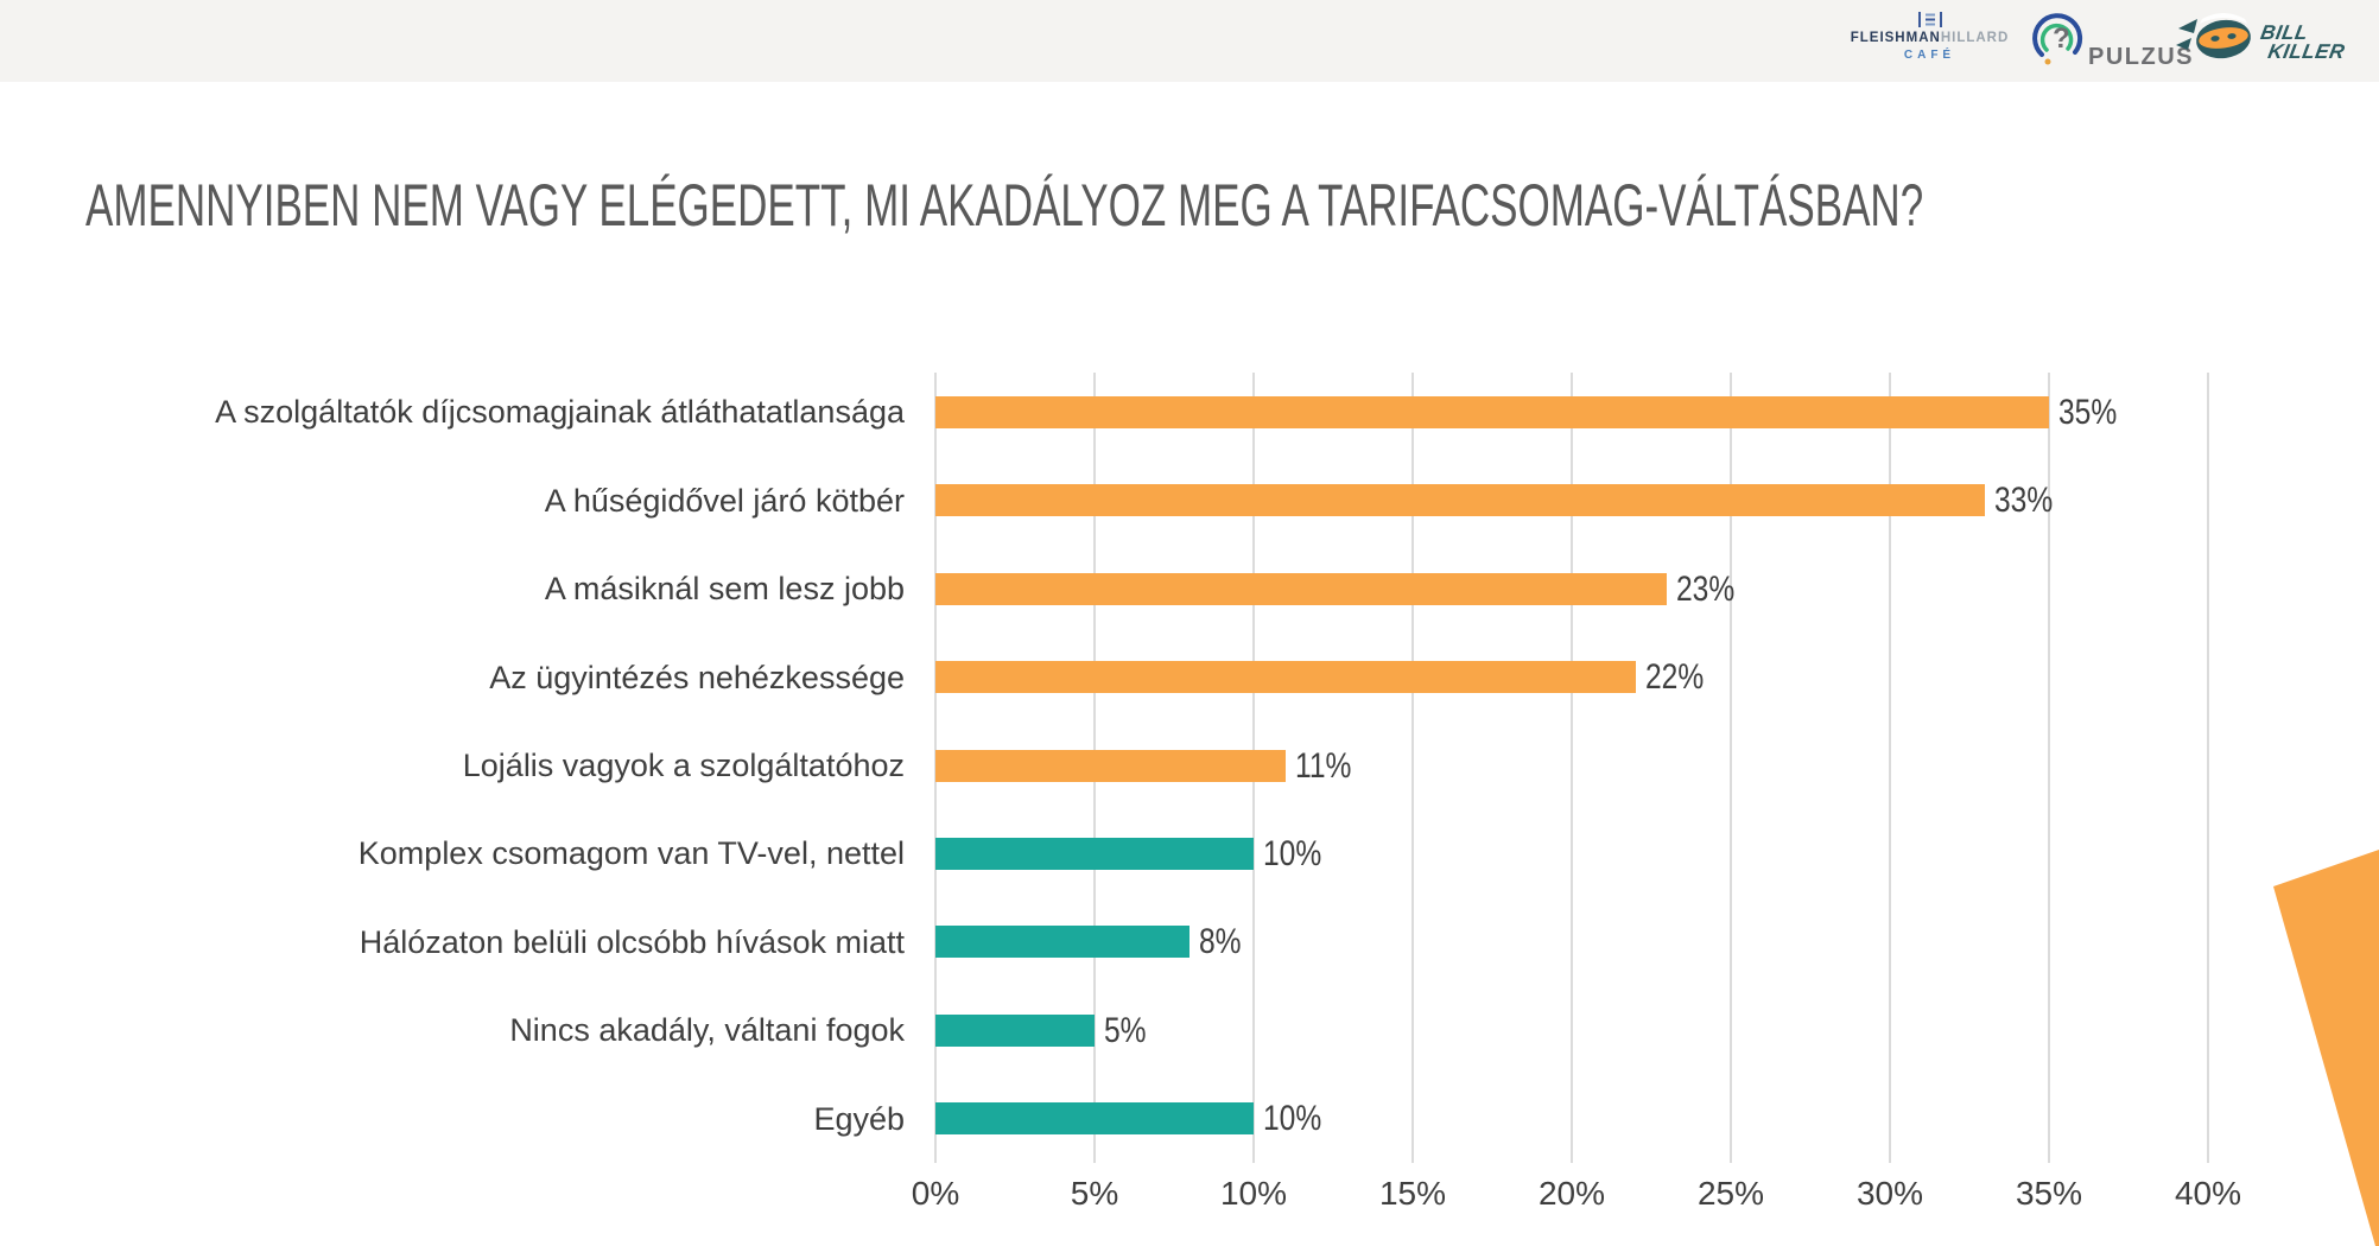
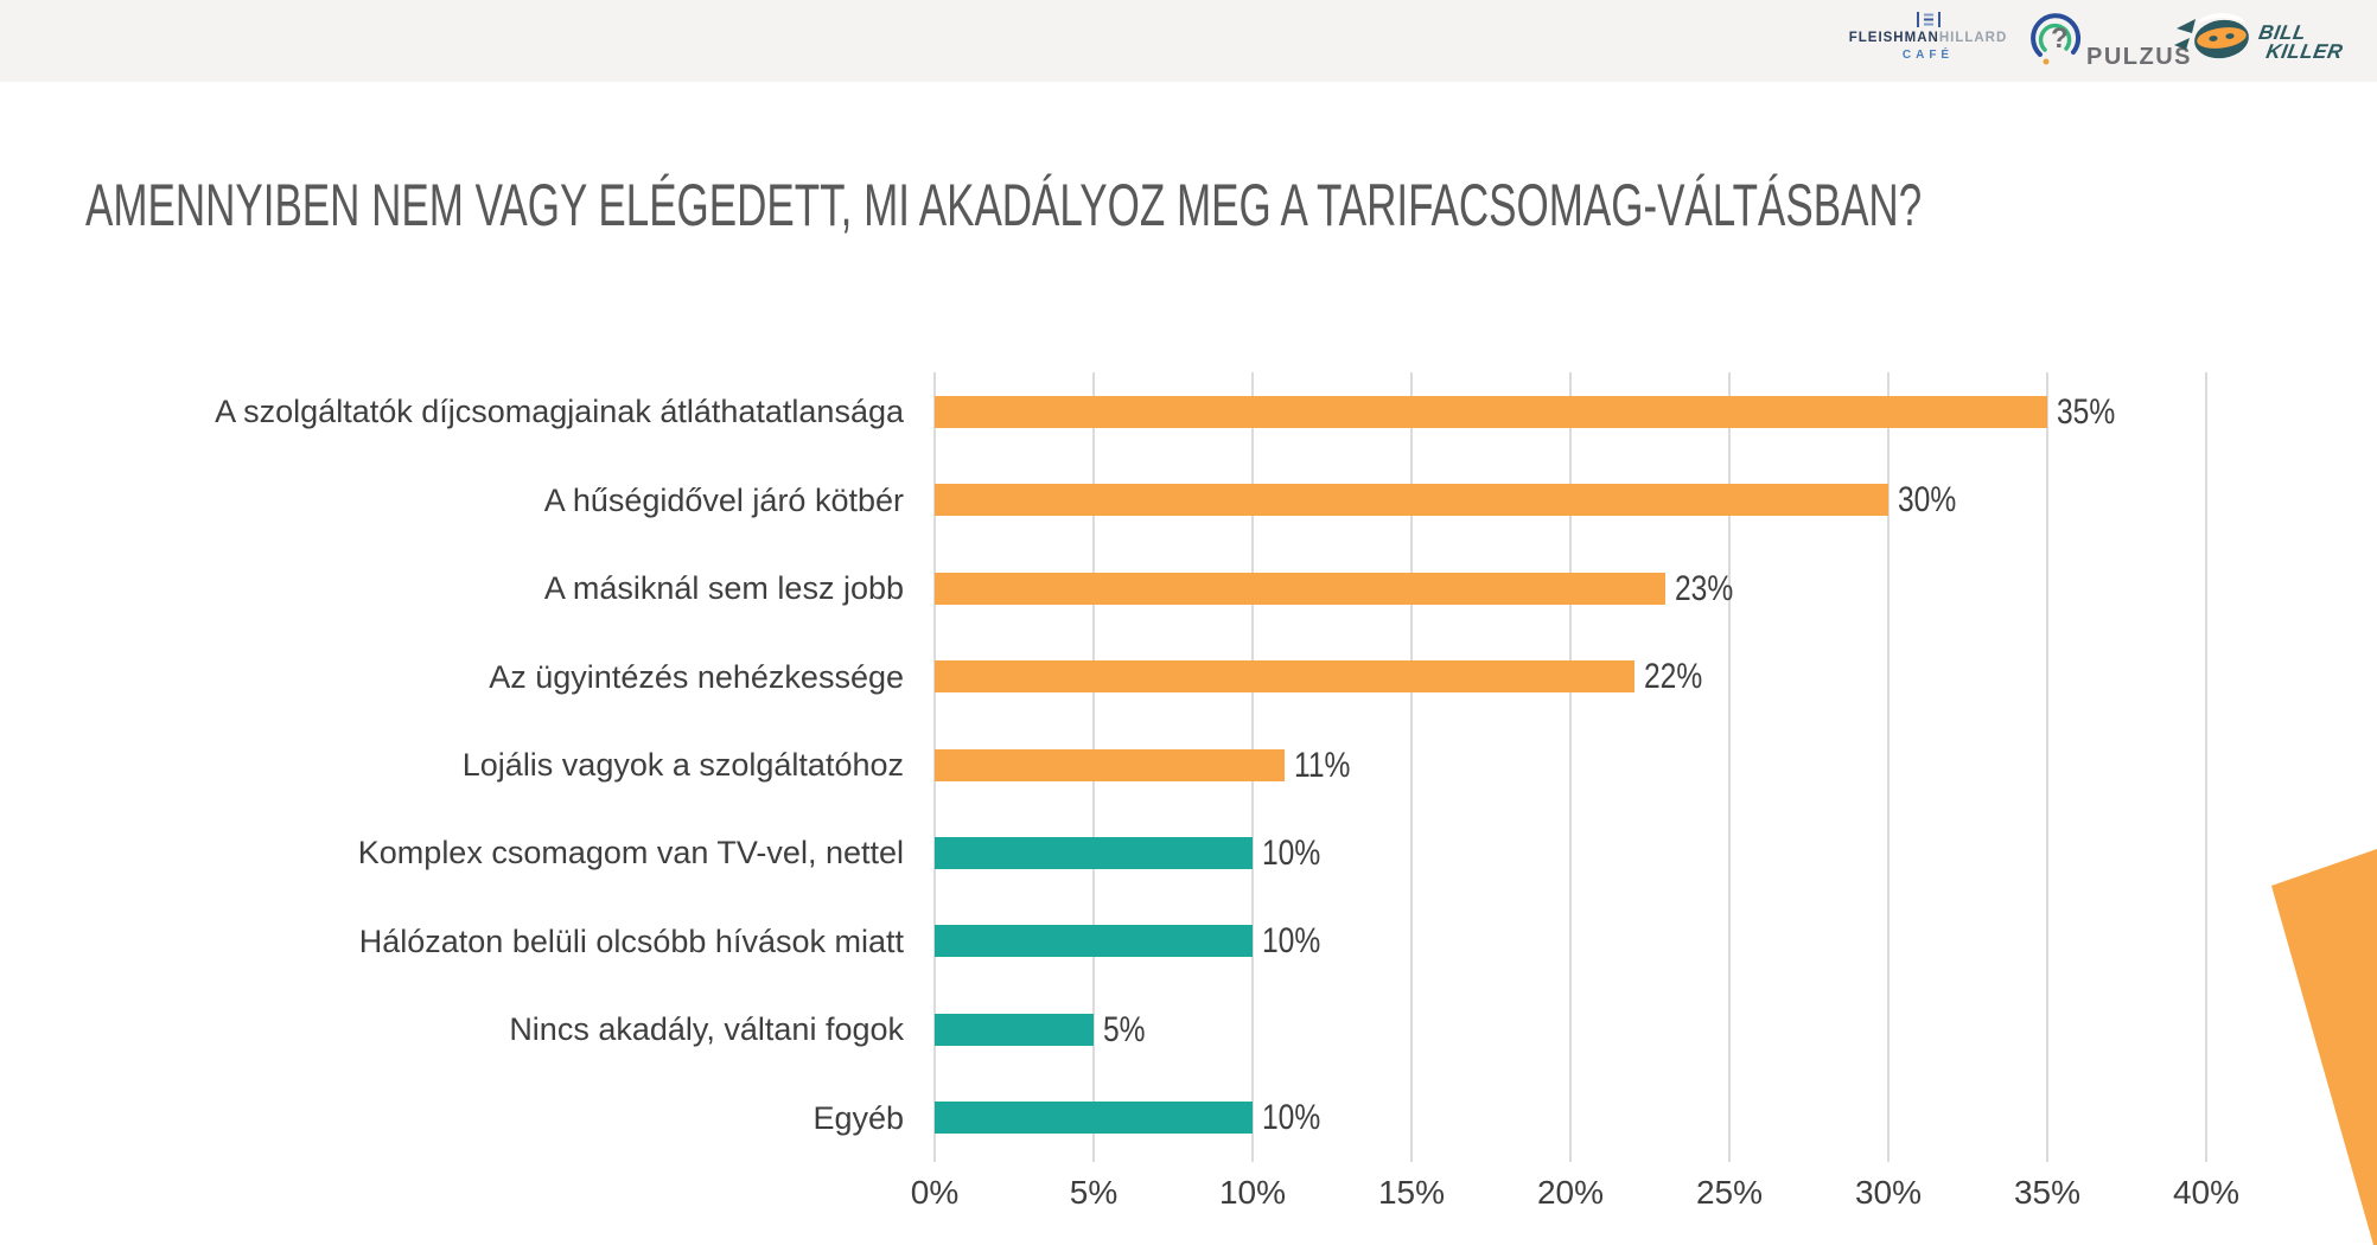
A hűségidővel járó kötbér: 33% -> 30%
Hálózaton belüli olcsóbb hívások miatt: 8% -> 10%
